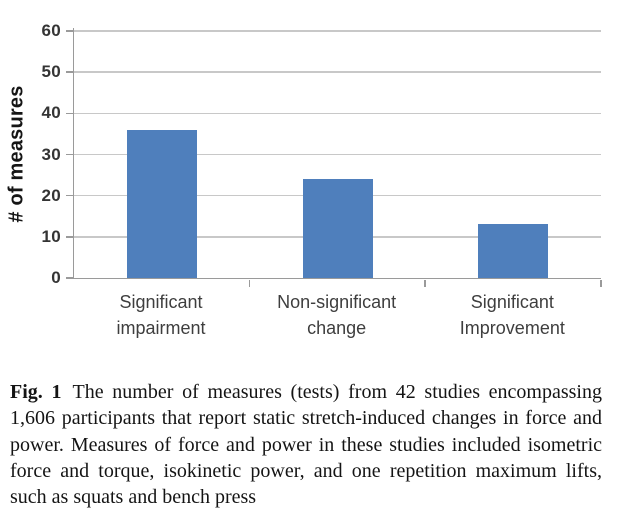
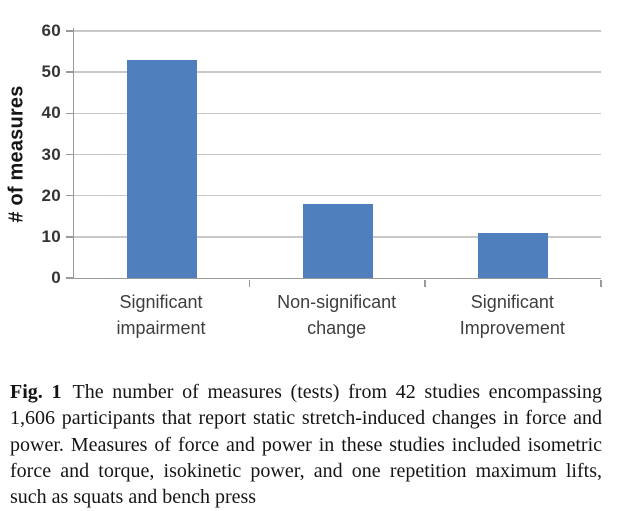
Significant impairment: 36 -> 53
Non-significant change: 24 -> 18
Significant Improvement: 13 -> 11
